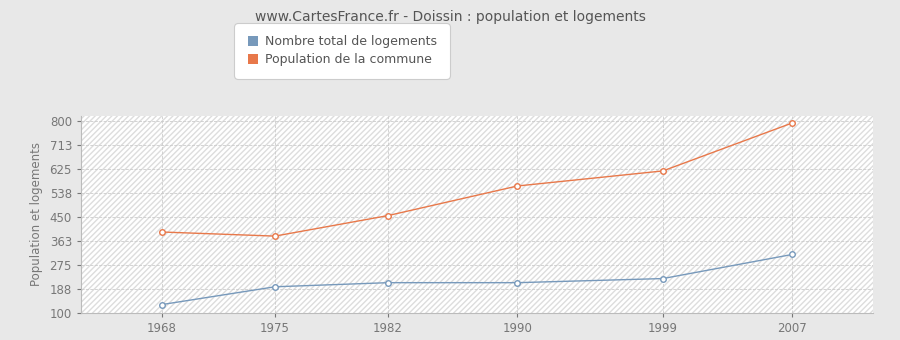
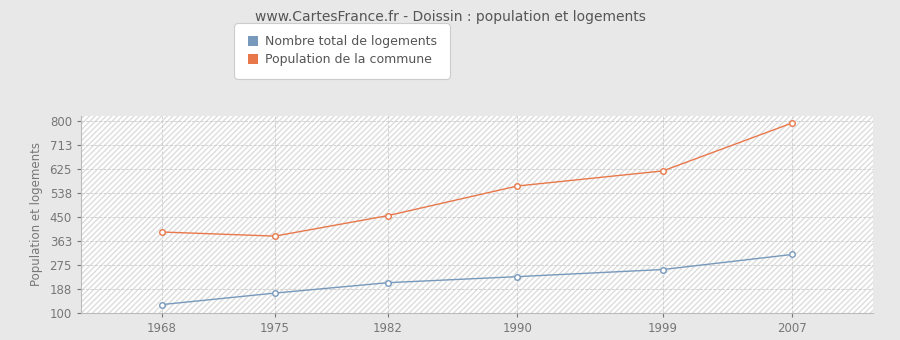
Nombre total de logements/1975: 195 -> 172
Nombre total de logements/1990: 210 -> 232
Nombre total de logements/1999: 225 -> 258
